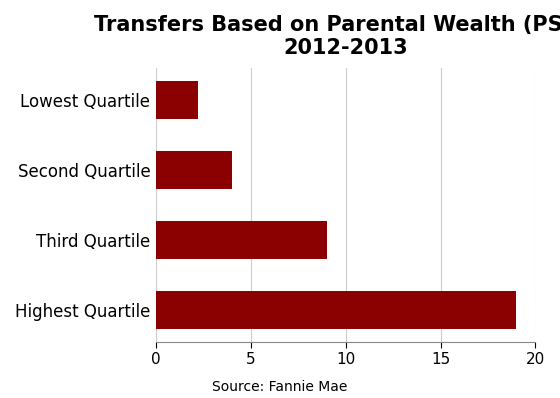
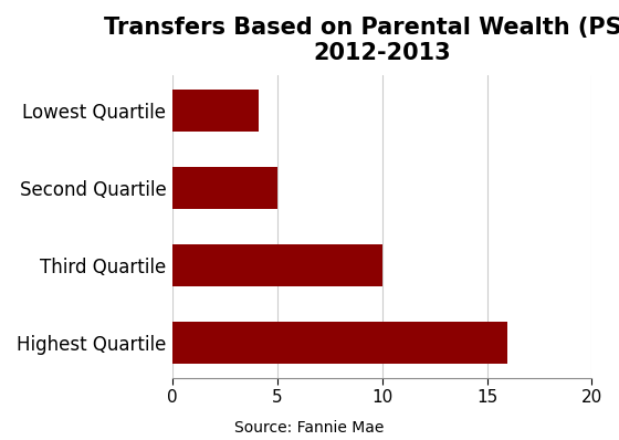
Lowest Quartile: 2.2 -> 4.1
Second Quartile: 4.0 -> 5.0
Third Quartile: 9.0 -> 10.0
Highest Quartile: 19.0 -> 16.0
